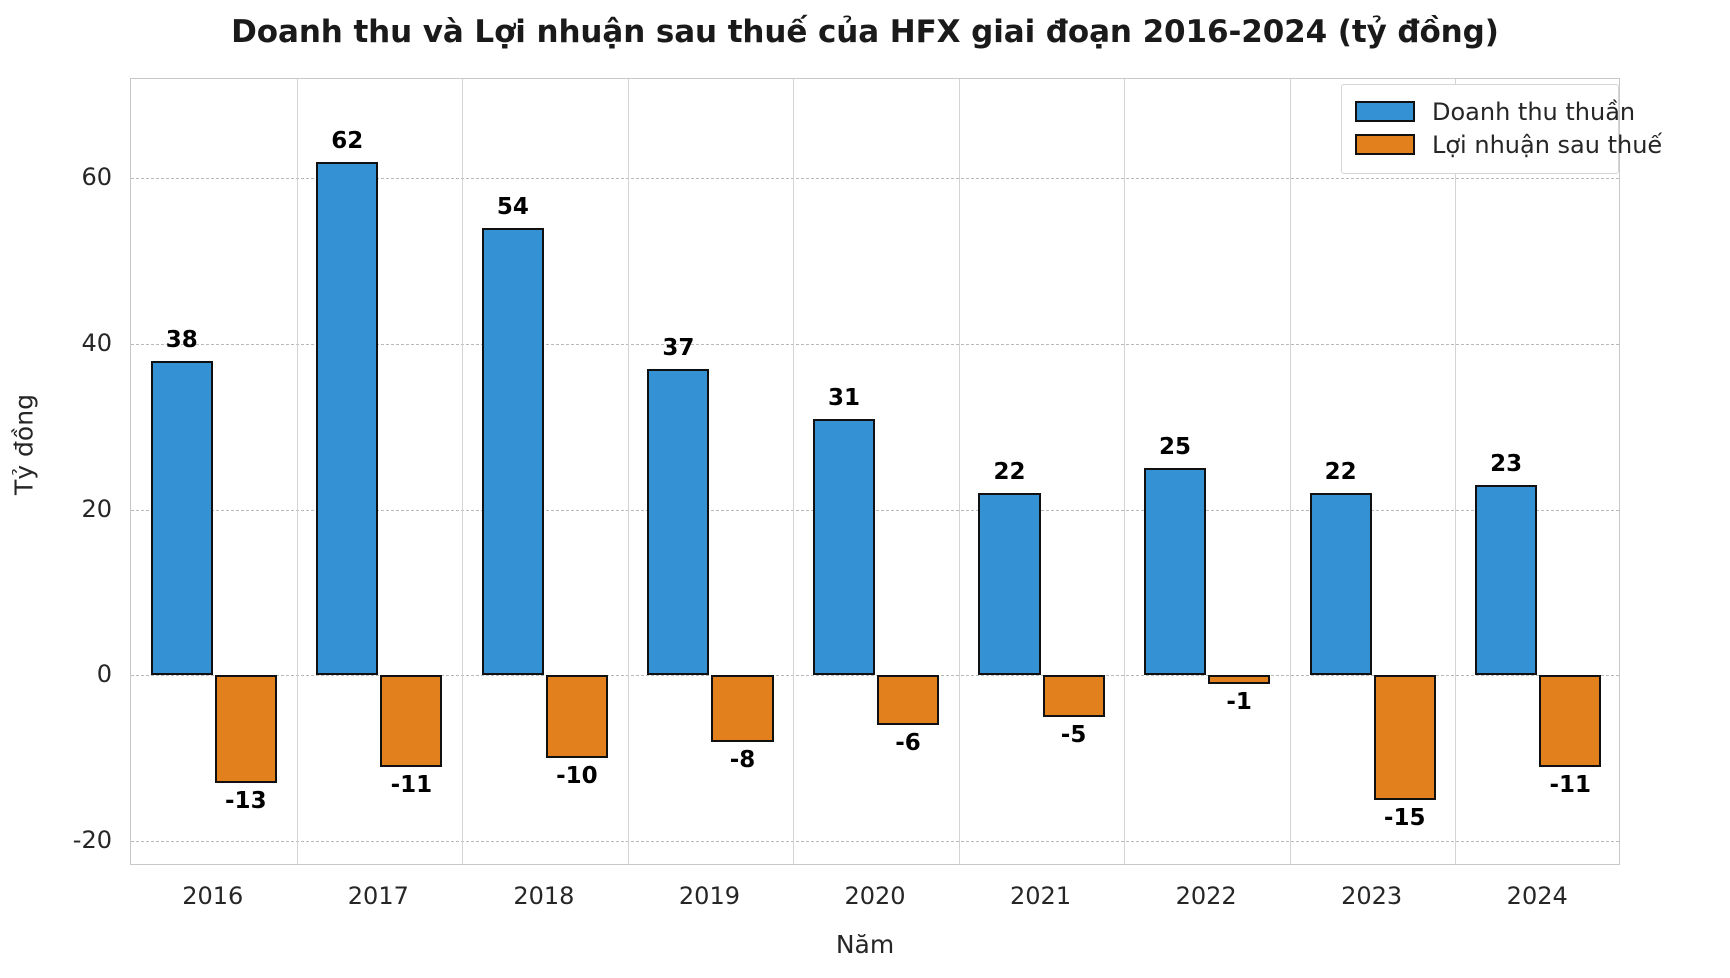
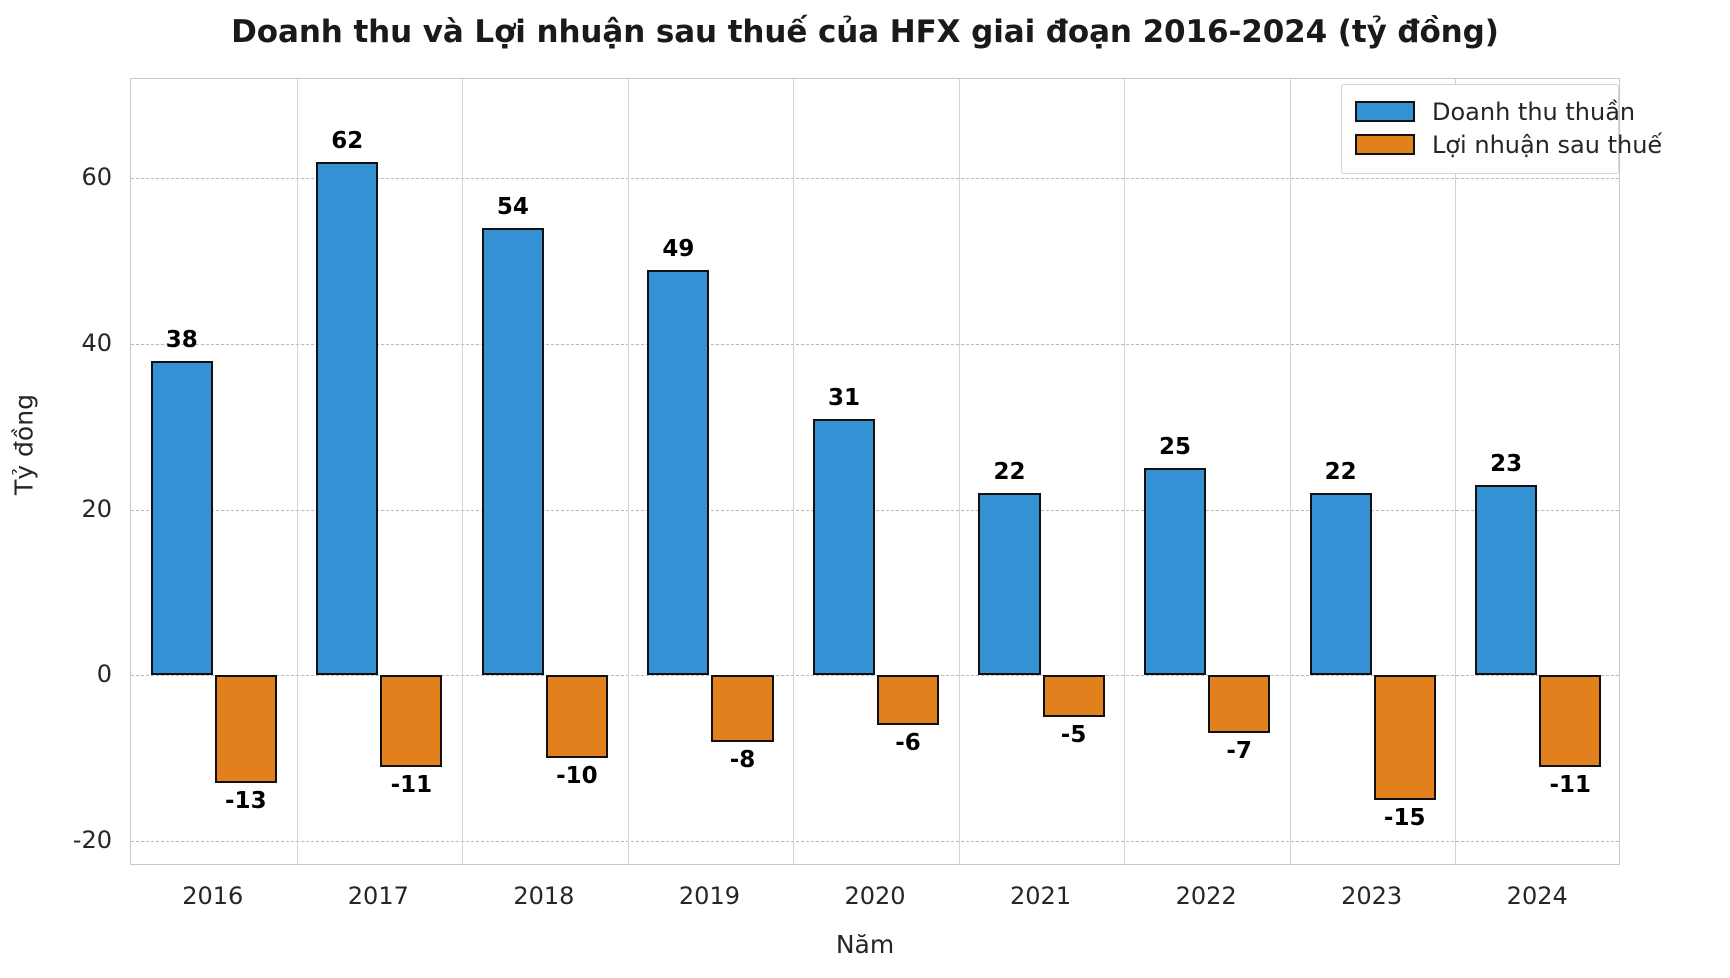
Doanh thu thuần/2019: 37 -> 49
Lợi nhuận sau thuế/2022: -1 -> -7
